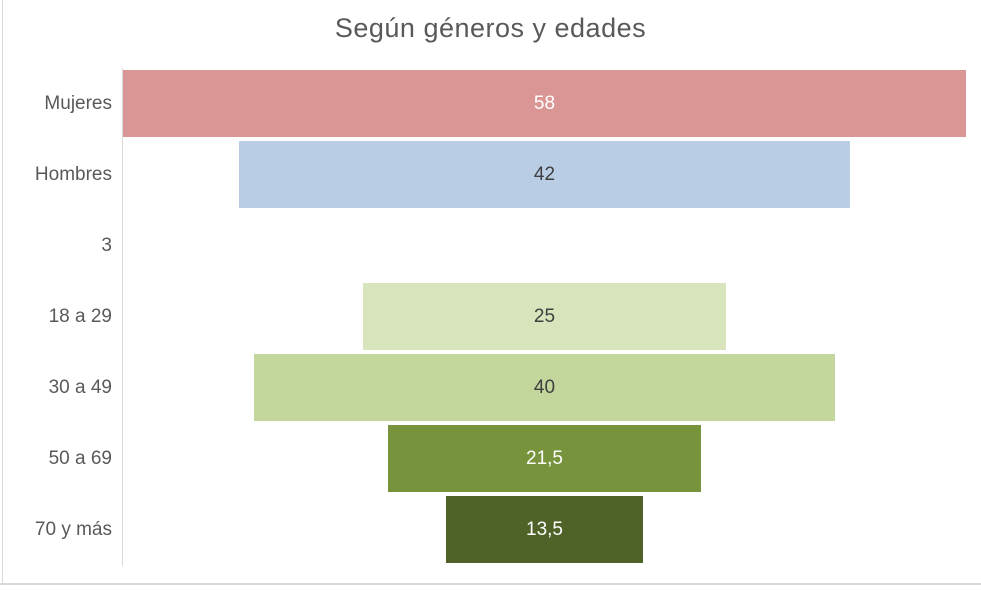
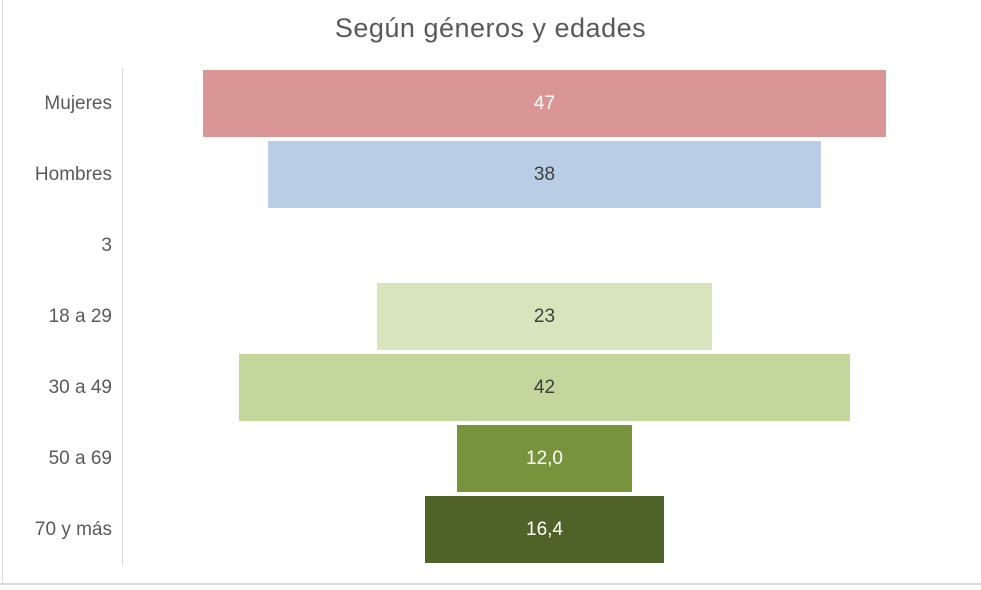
Mujeres: 58 -> 47
Hombres: 42 -> 38
18 a 29: 25 -> 23
30 a 49: 40 -> 42
50 a 69: 21,5 -> 12,0
70 y más: 13,5 -> 16,4
